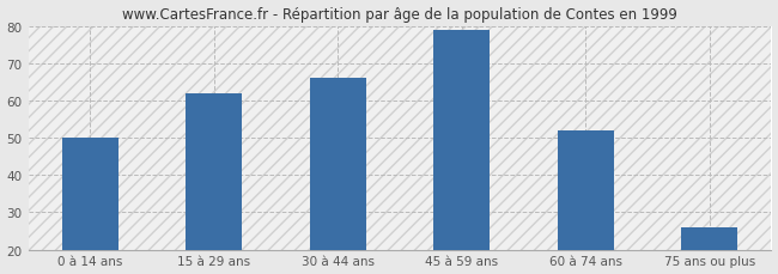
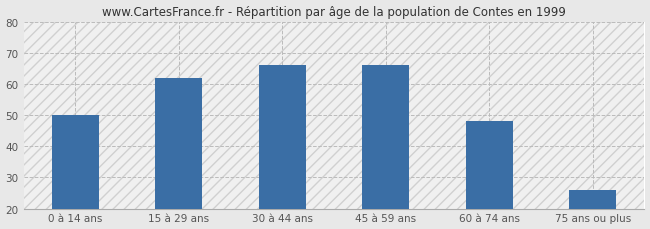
45 à 59 ans: 79 -> 66
60 à 74 ans: 52 -> 48
